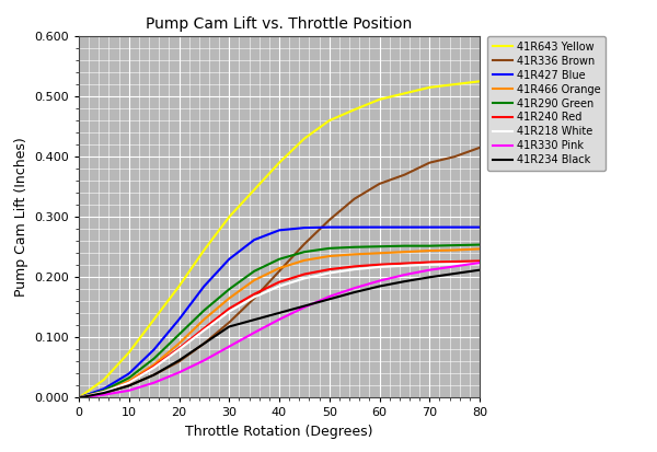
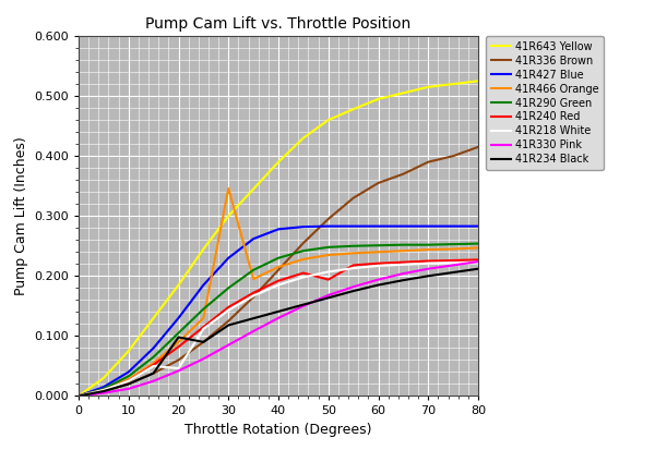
41R218 White/20: 0.080 -> 0.046
41R234 Black/20: 0.062 -> 0.098
41R466 Orange/30: 0.165 -> 0.346
41R240 Red/50: 0.213 -> 0.194
